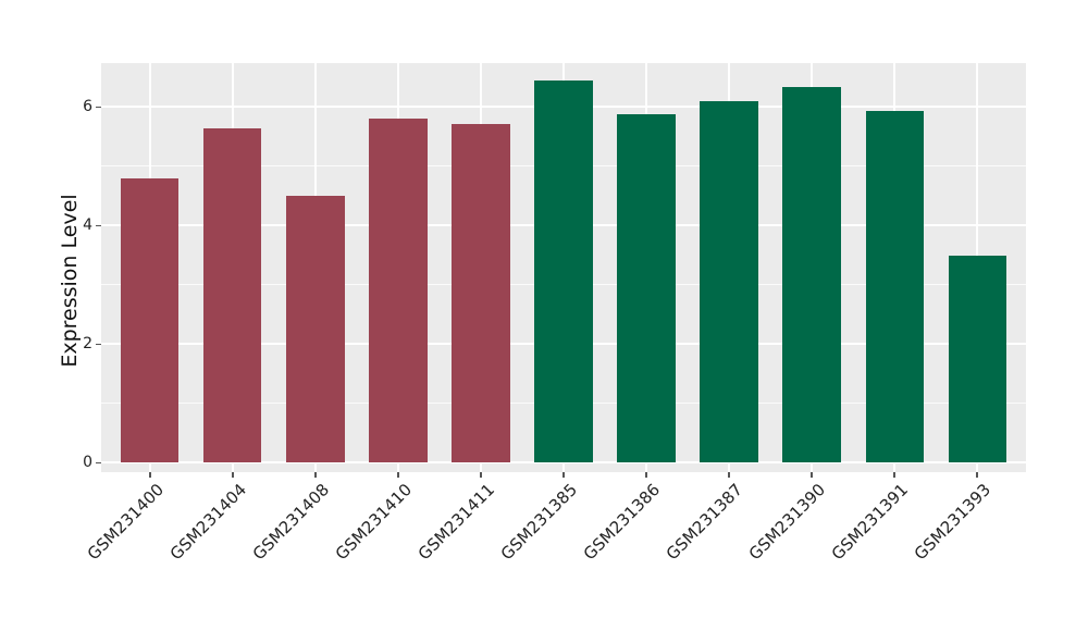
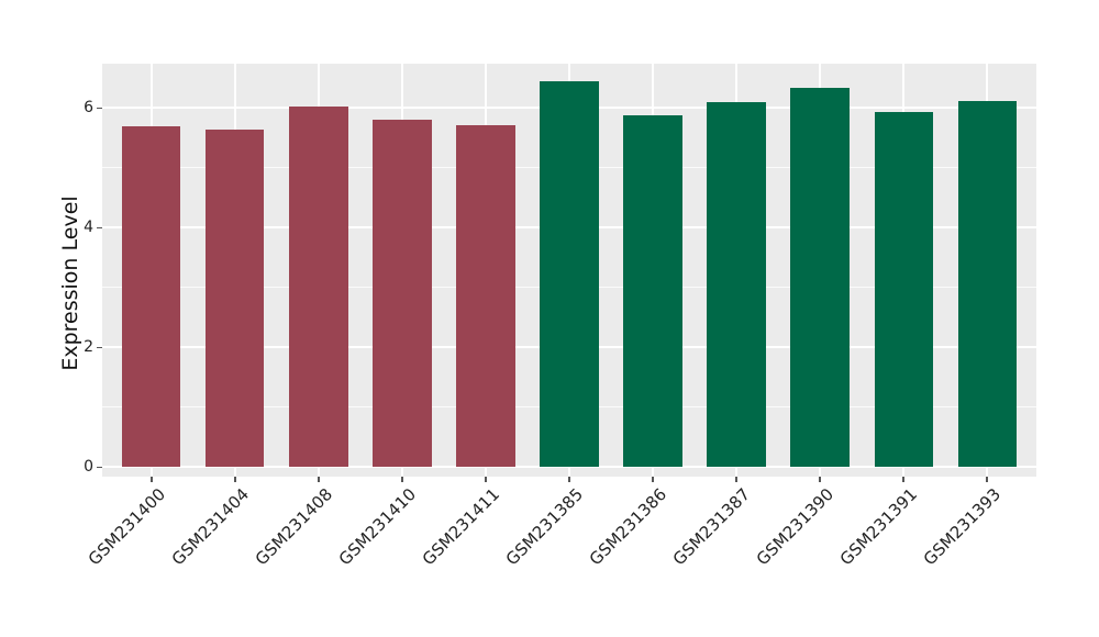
GSM231400: 4.8 -> 5.7
GSM231408: 4.5 -> 6.0
GSM231393: 3.5 -> 6.1
